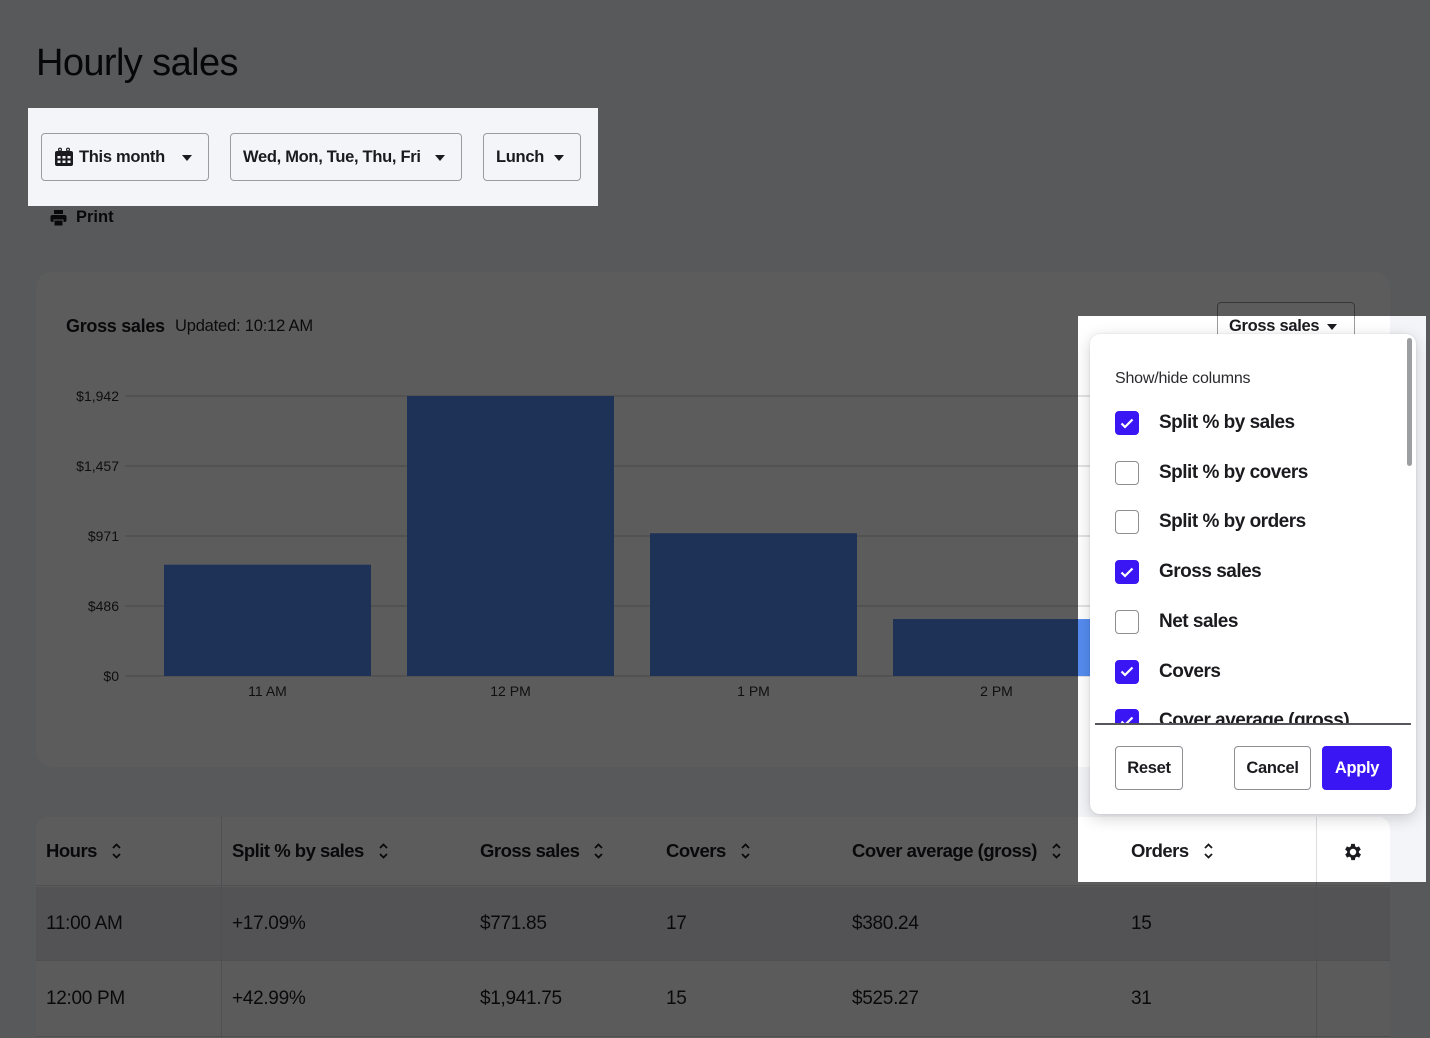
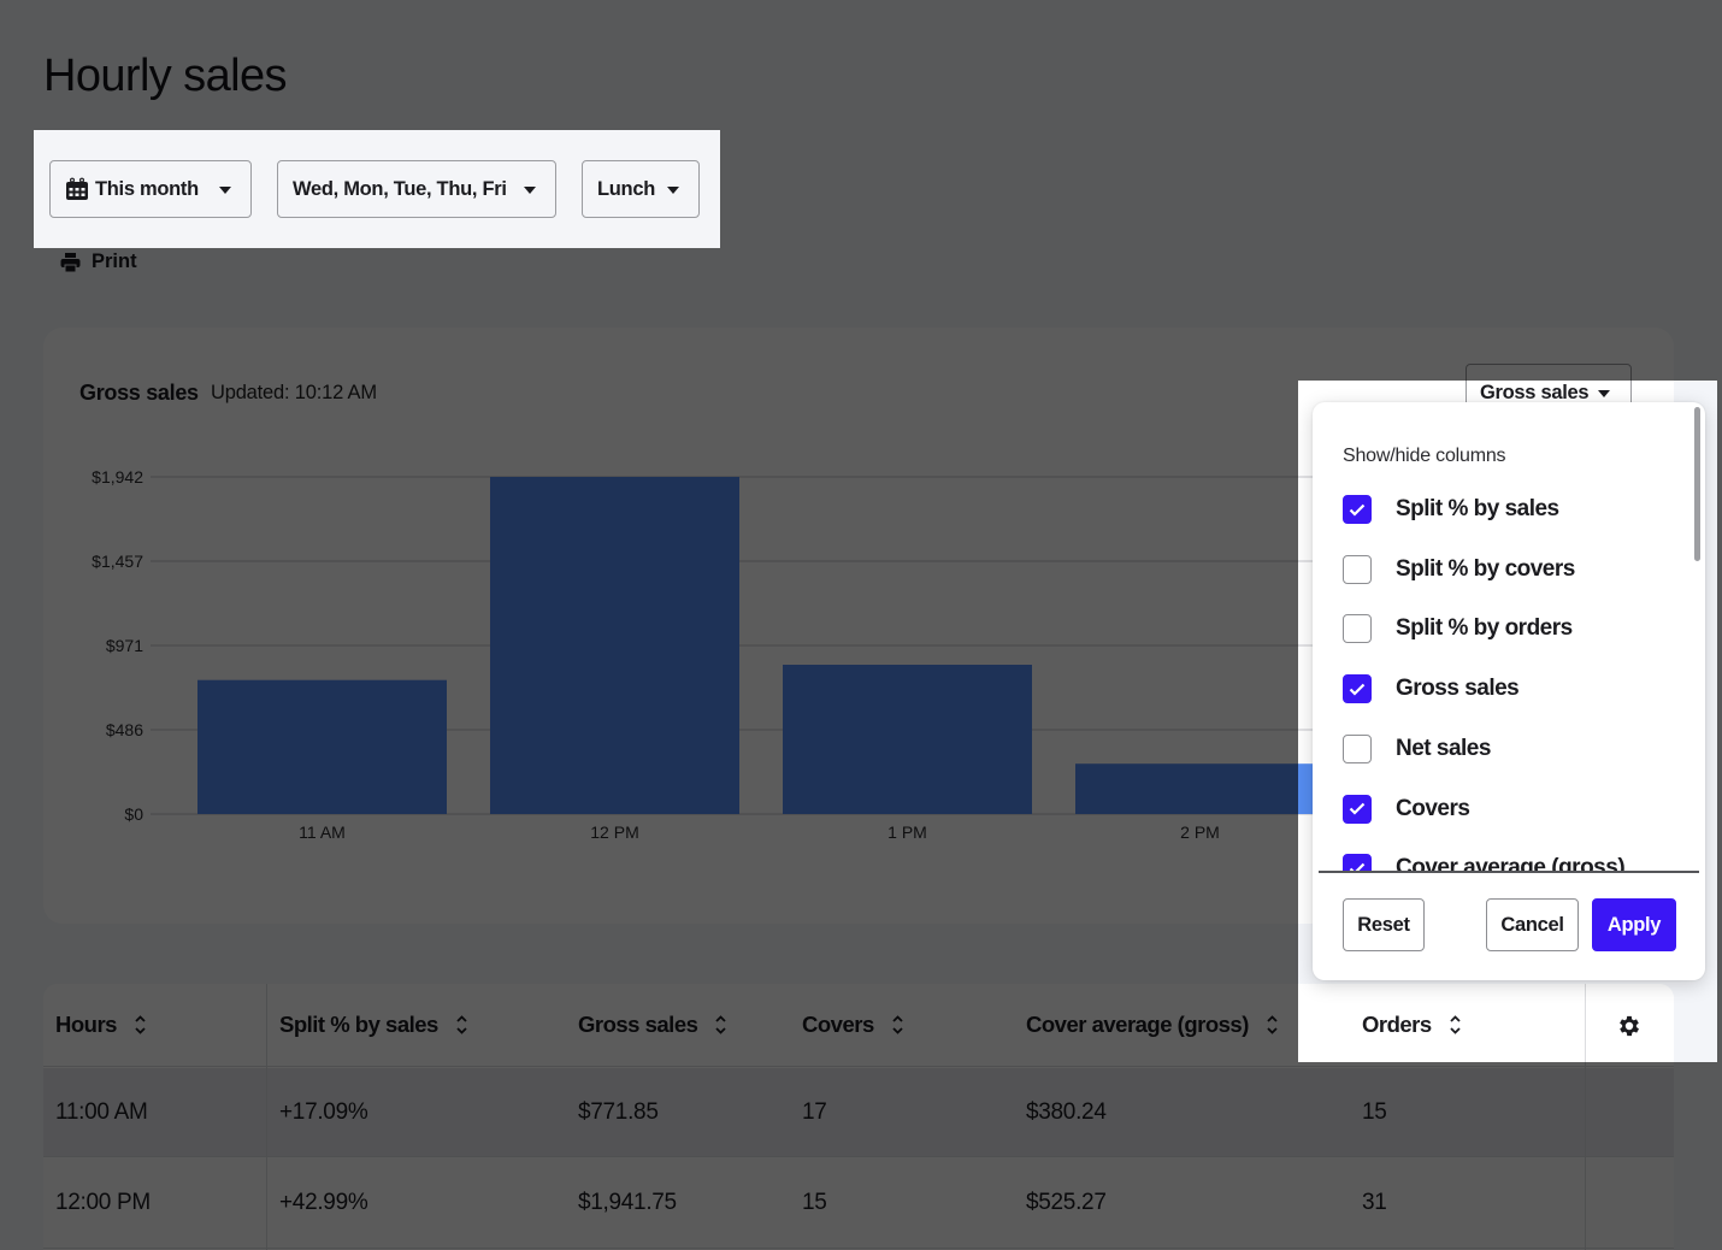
1 PM: $990 -> $860
2 PM: $400 -> $290
